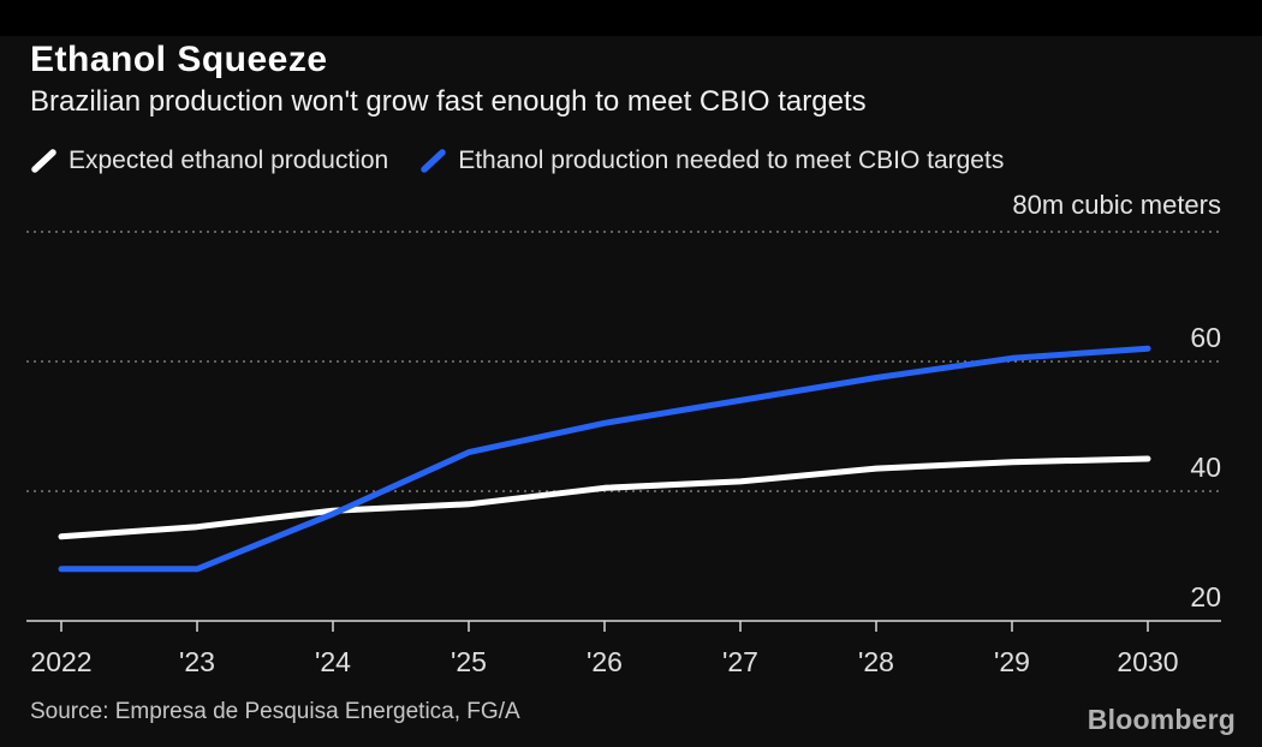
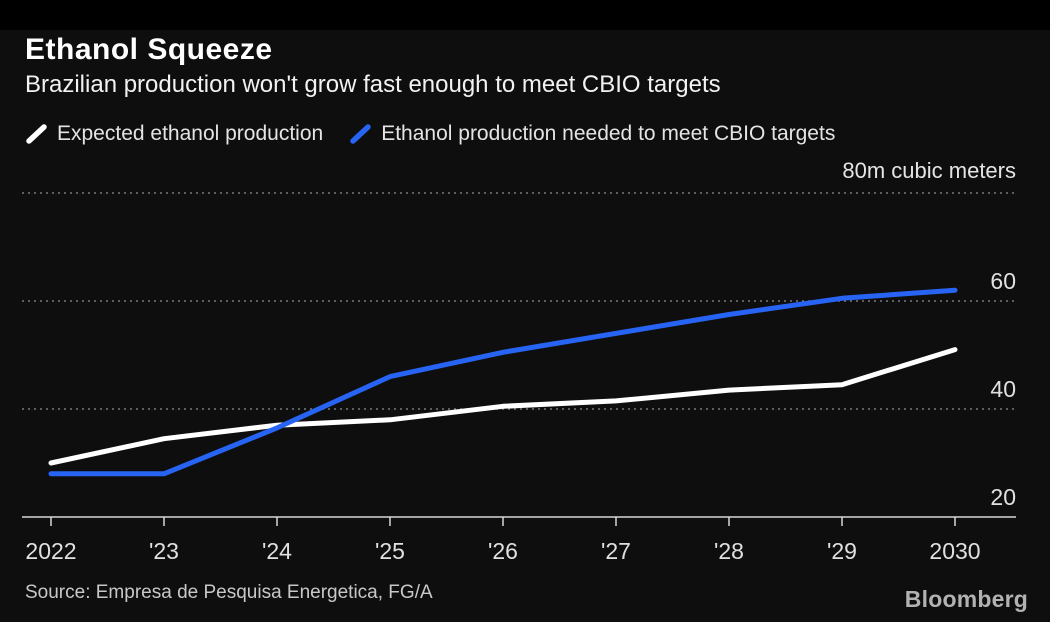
Expected ethanol production/2022: 33 -> 30
Expected ethanol production/2030: 45 -> 51
